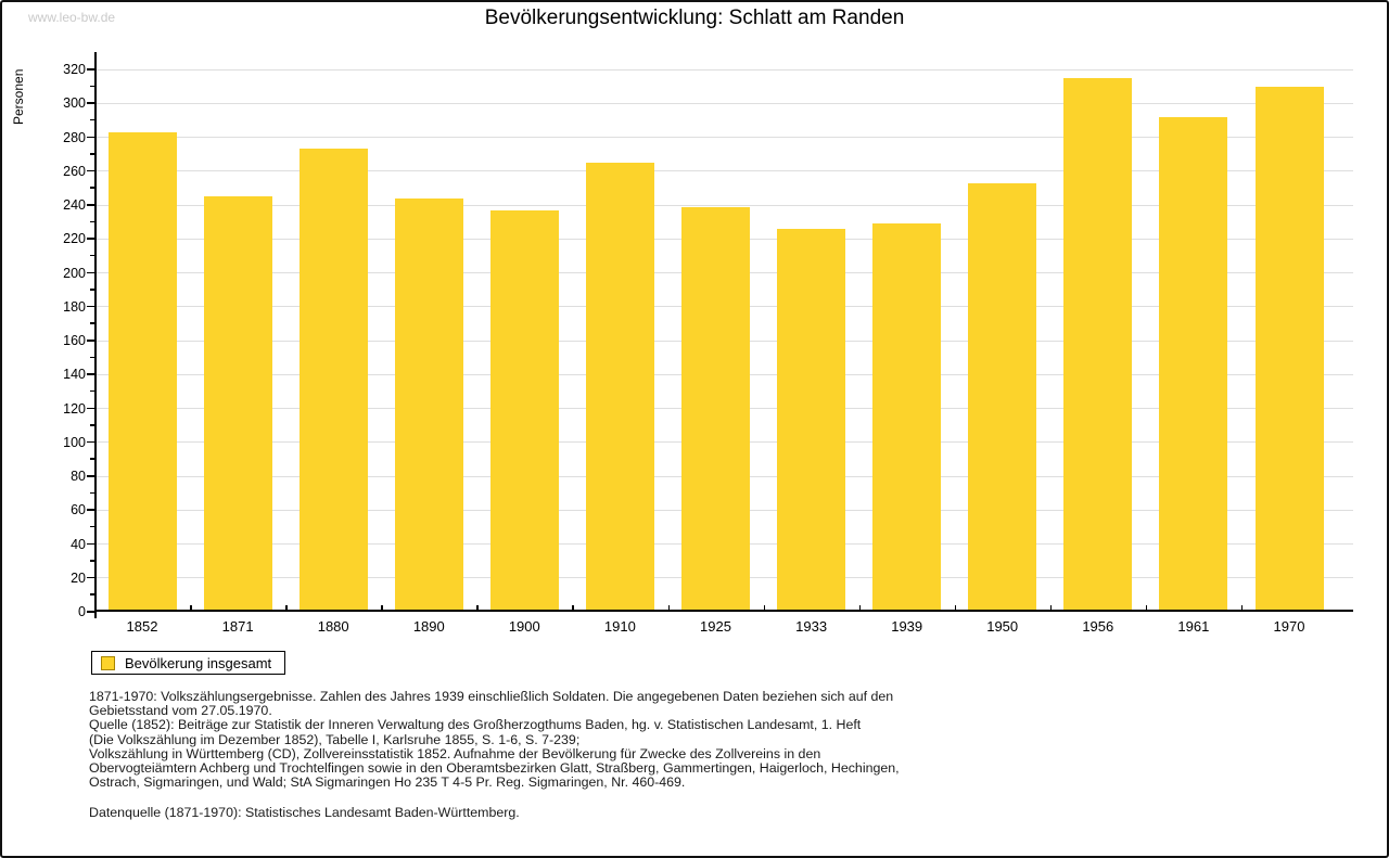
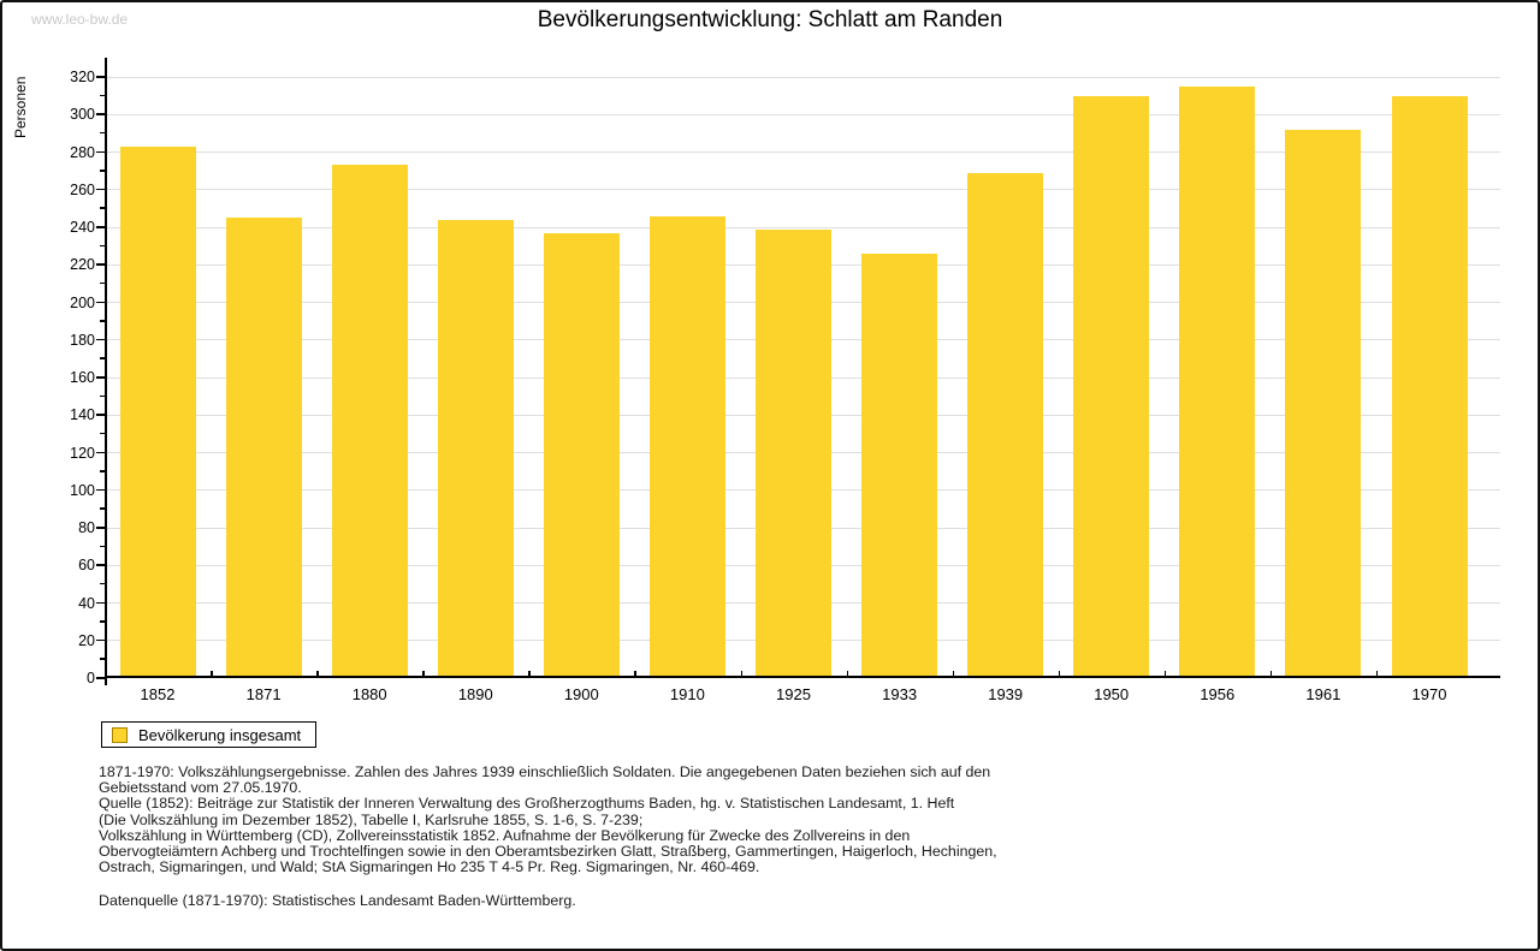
1910: 265 -> 246
1939: 229 -> 269
1950: 253 -> 310
